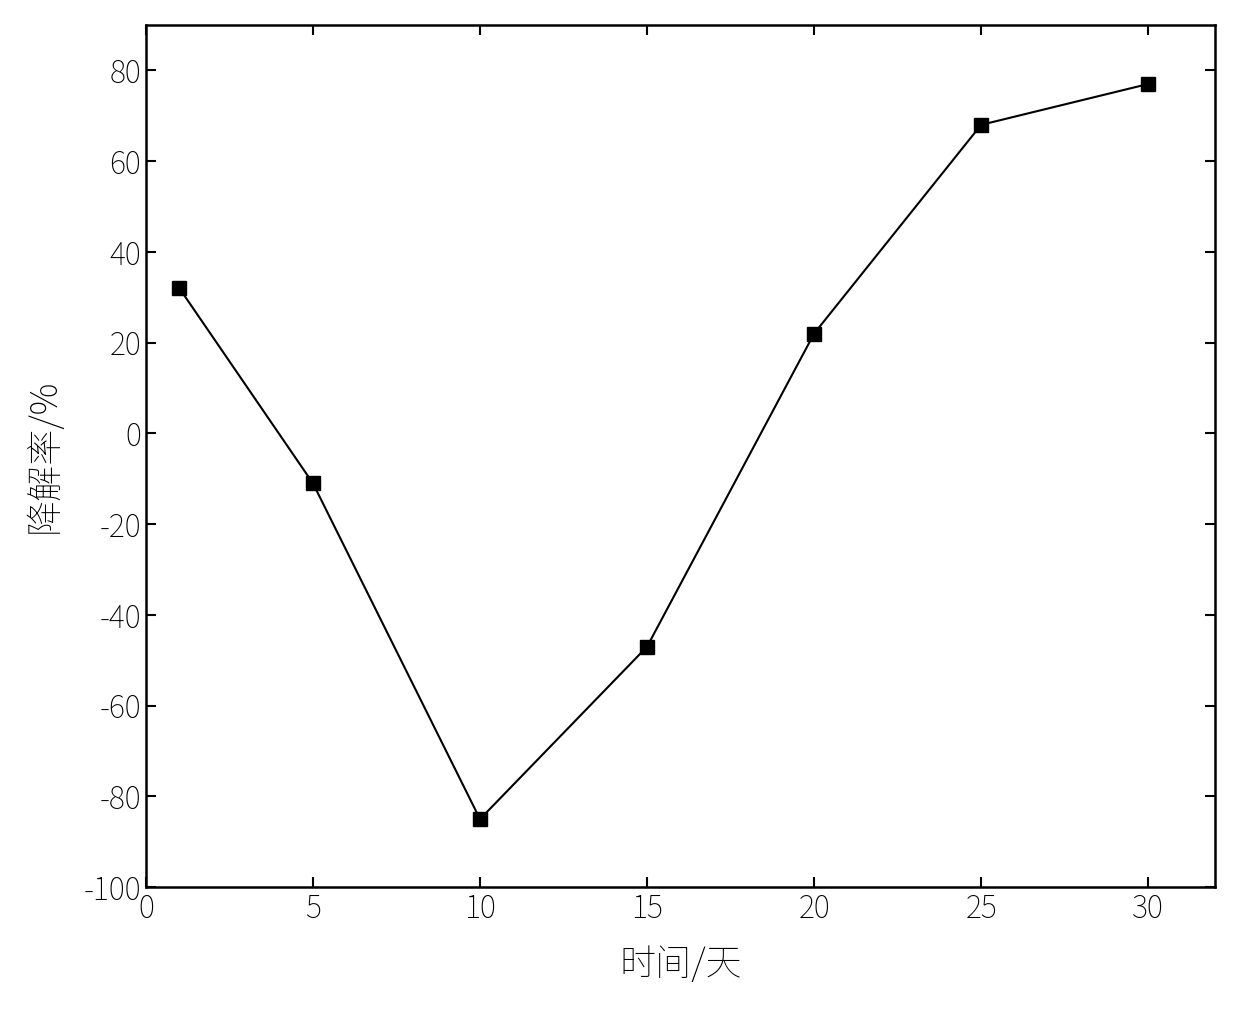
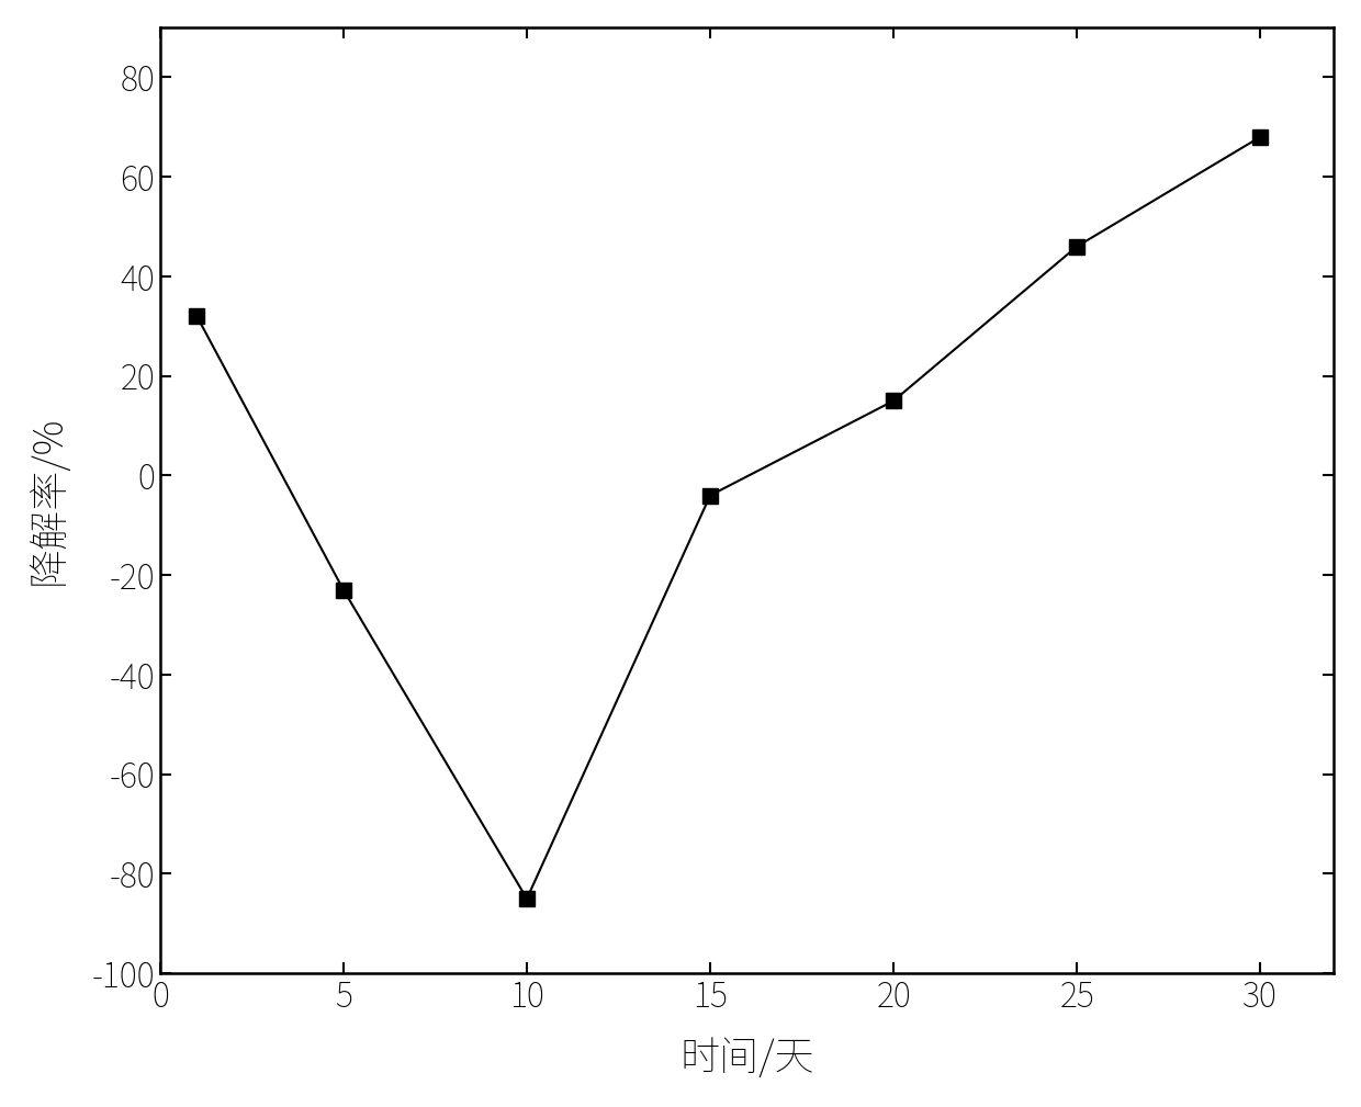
5: -11 -> -23
15: -47 -> -4
20: 22 -> 15
25: 68 -> 46
30: 77 -> 68
